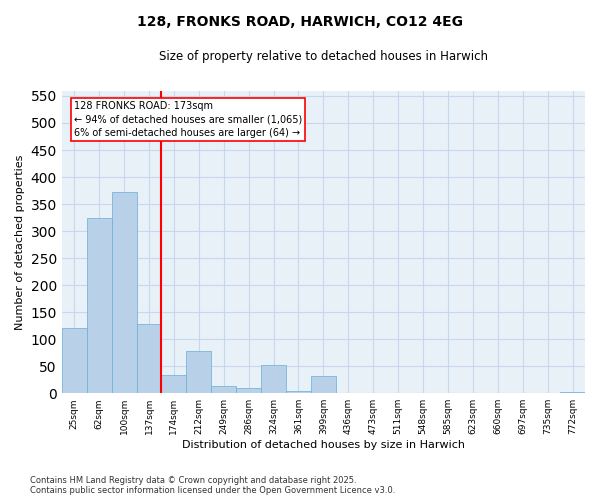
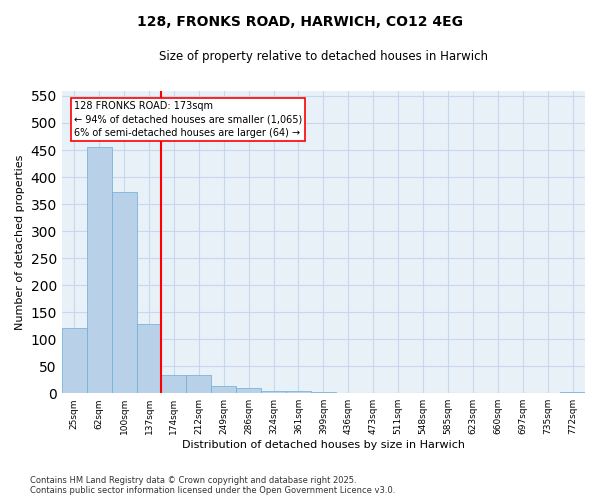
62sqm: 324 -> 456
212sqm: 78 -> 33
324sqm: 52 -> 5
399sqm: 32 -> 2
